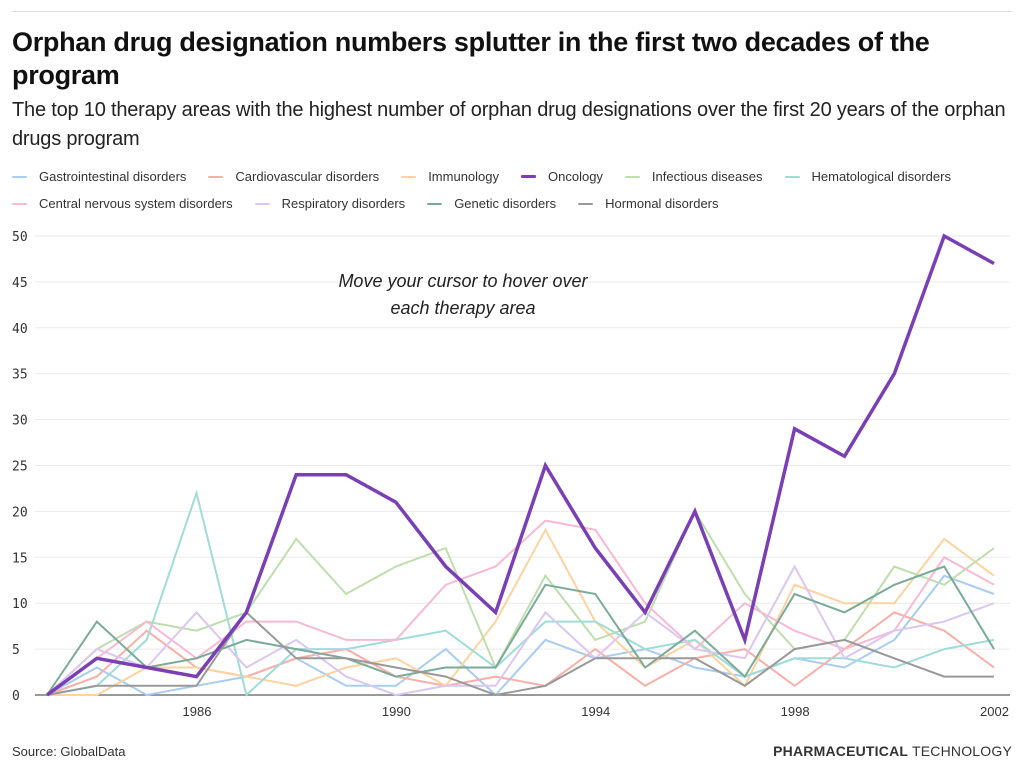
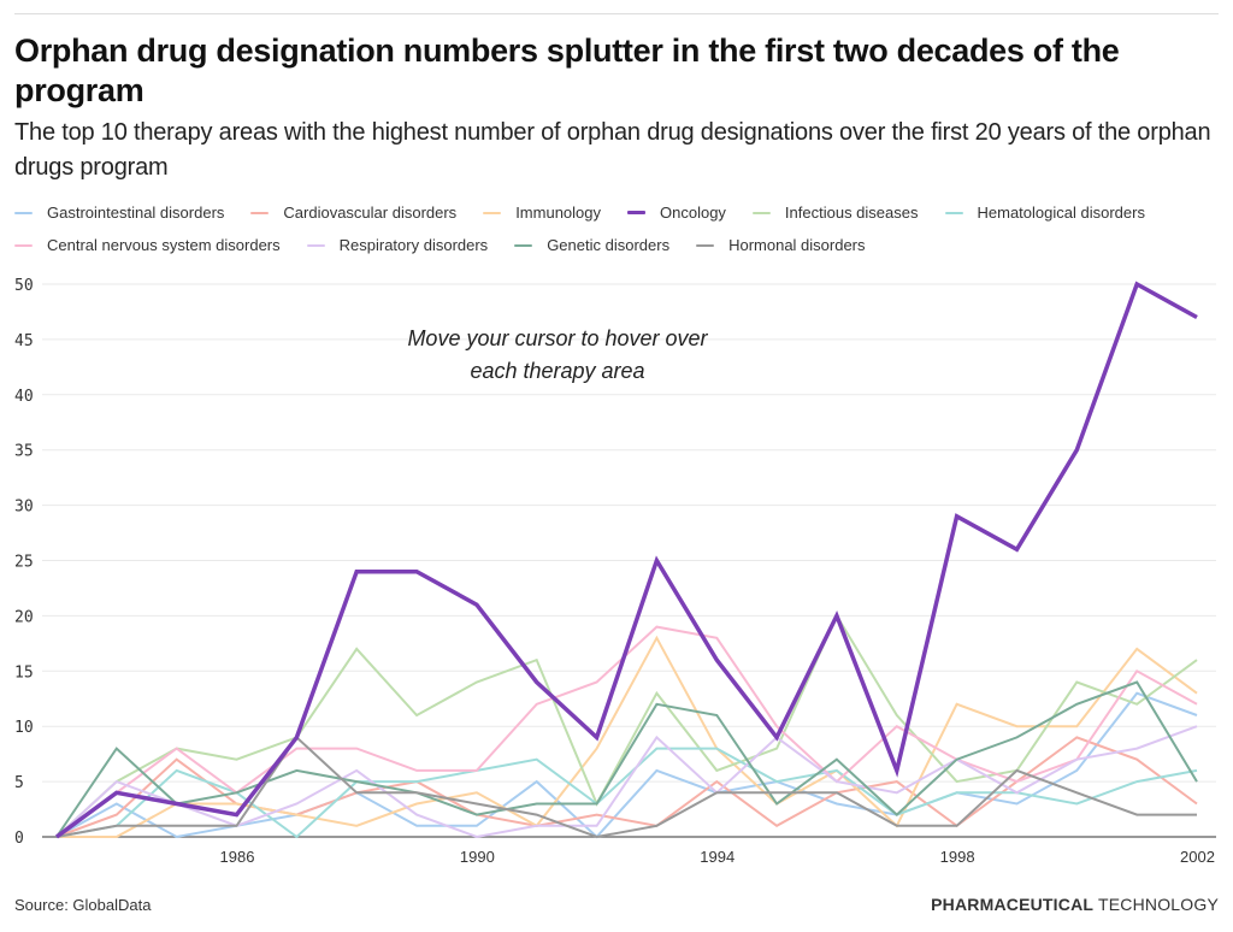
Hematological disorders/1986: 22 -> 4
Respiratory disorders/1986: 9 -> 1
Respiratory disorders/1998: 14 -> 7
Genetic disorders/1998: 11 -> 7
Hormonal disorders/1998: 5 -> 1
